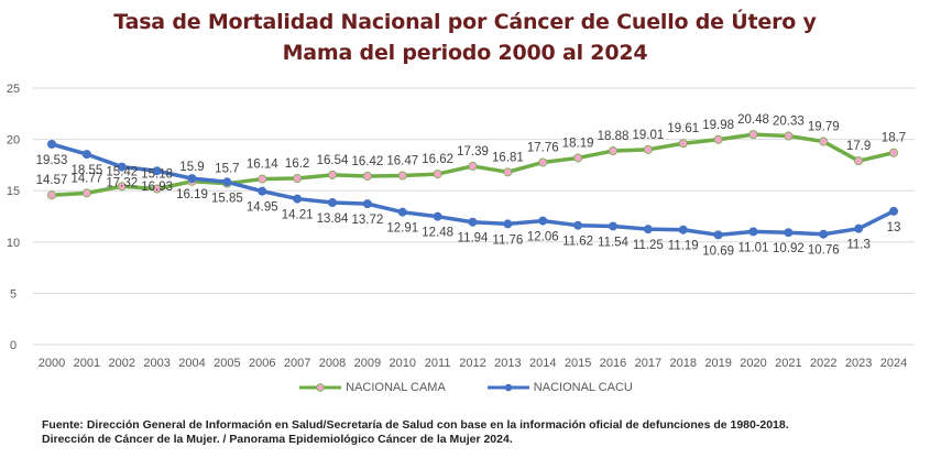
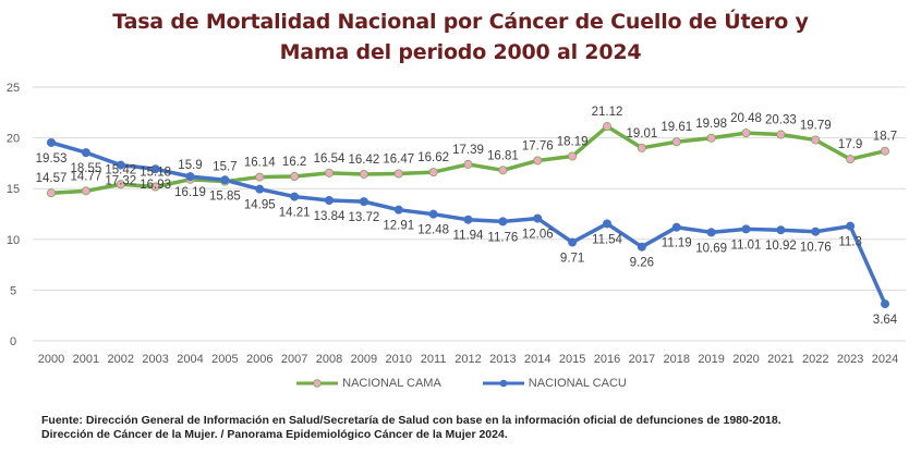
NACIONAL CACU/2015: 11.62 -> 9.71
NACIONAL CAMA/2016: 18.88 -> 21.12
NACIONAL CACU/2017: 11.25 -> 9.26
NACIONAL CACU/2024: 13 -> 3.64
